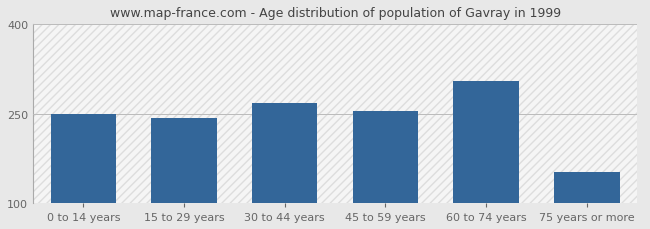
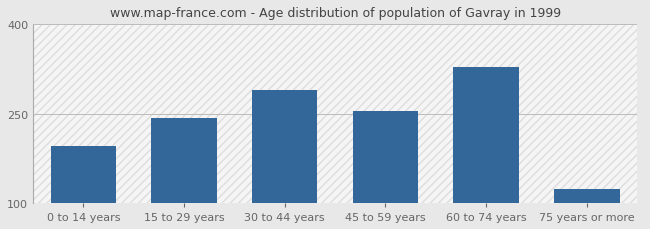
0 to 14 years: 249 -> 196
30 to 44 years: 268 -> 290
60 to 74 years: 305 -> 328
75 years or more: 152 -> 124
